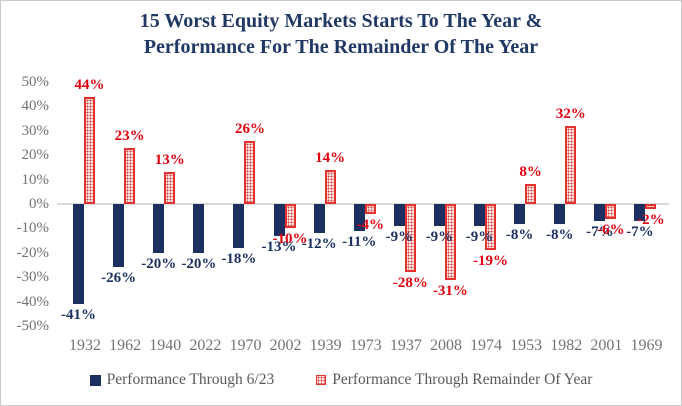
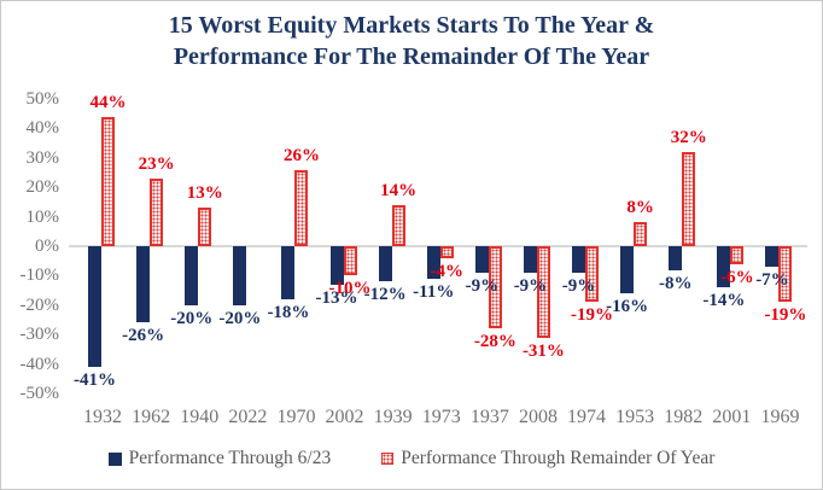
Performance Through 6/23/1953: -8% -> -16%
Performance Through 6/23/2001: -7% -> -14%
Performance Through Remainder Of Year/1969: -2% -> -19%
